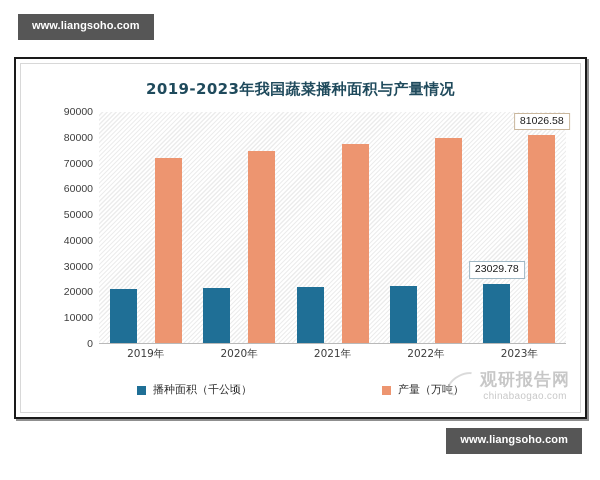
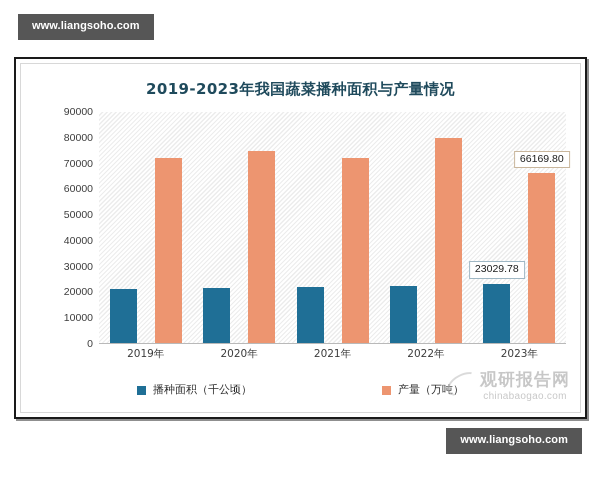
产量（万吨）/2021年: 78000 -> 72000
产量（万吨）/2023年: 81026.58 -> 66169.80
